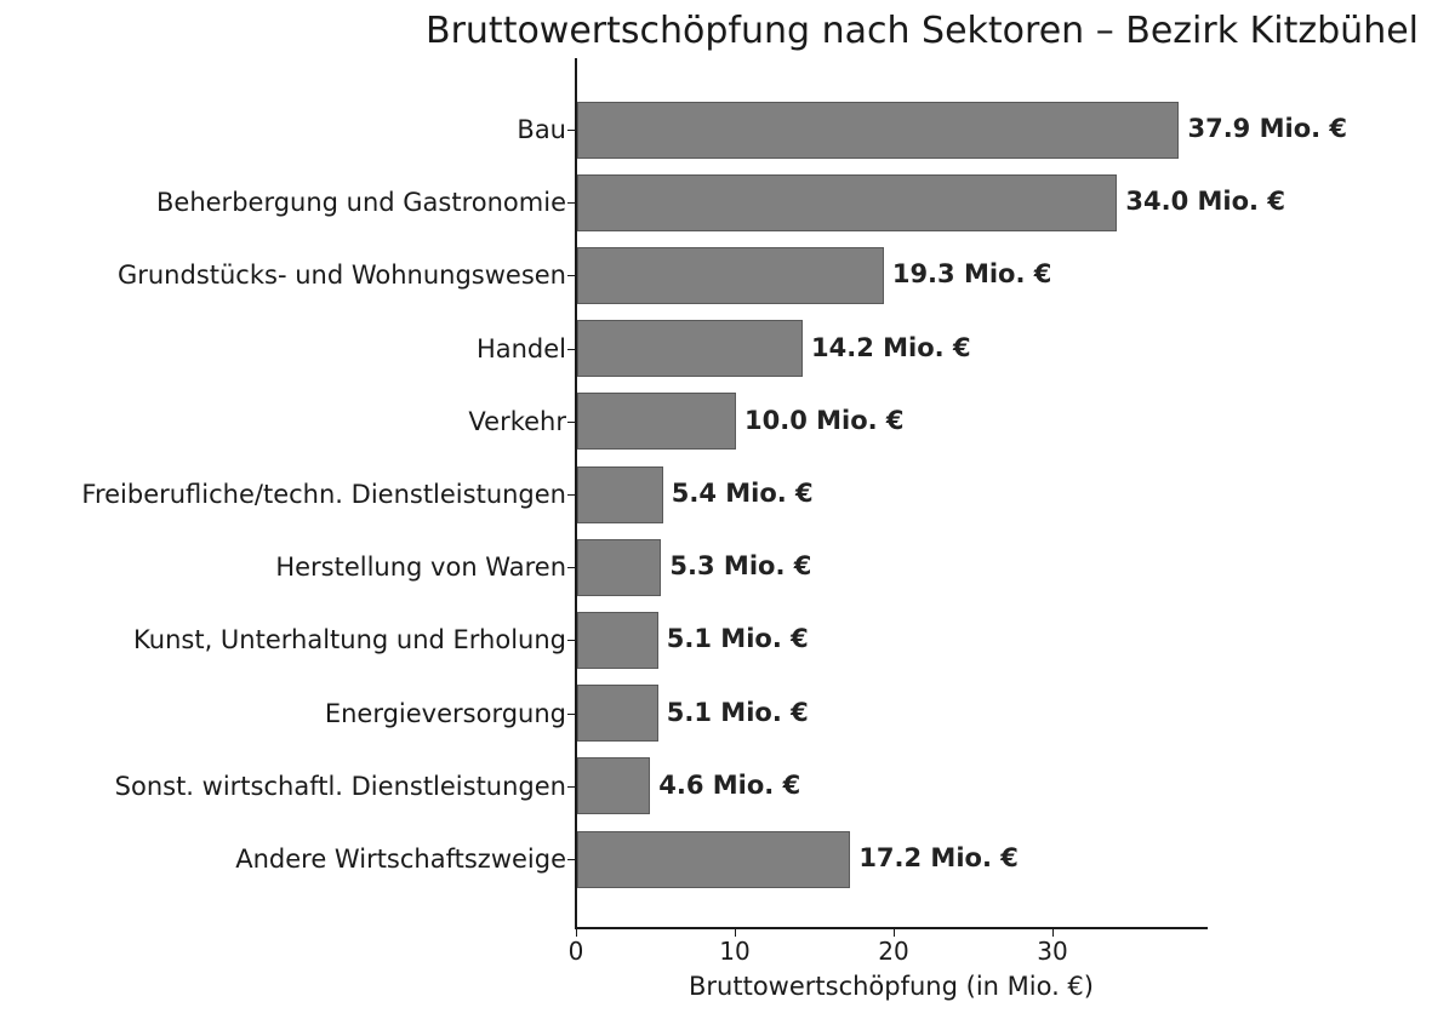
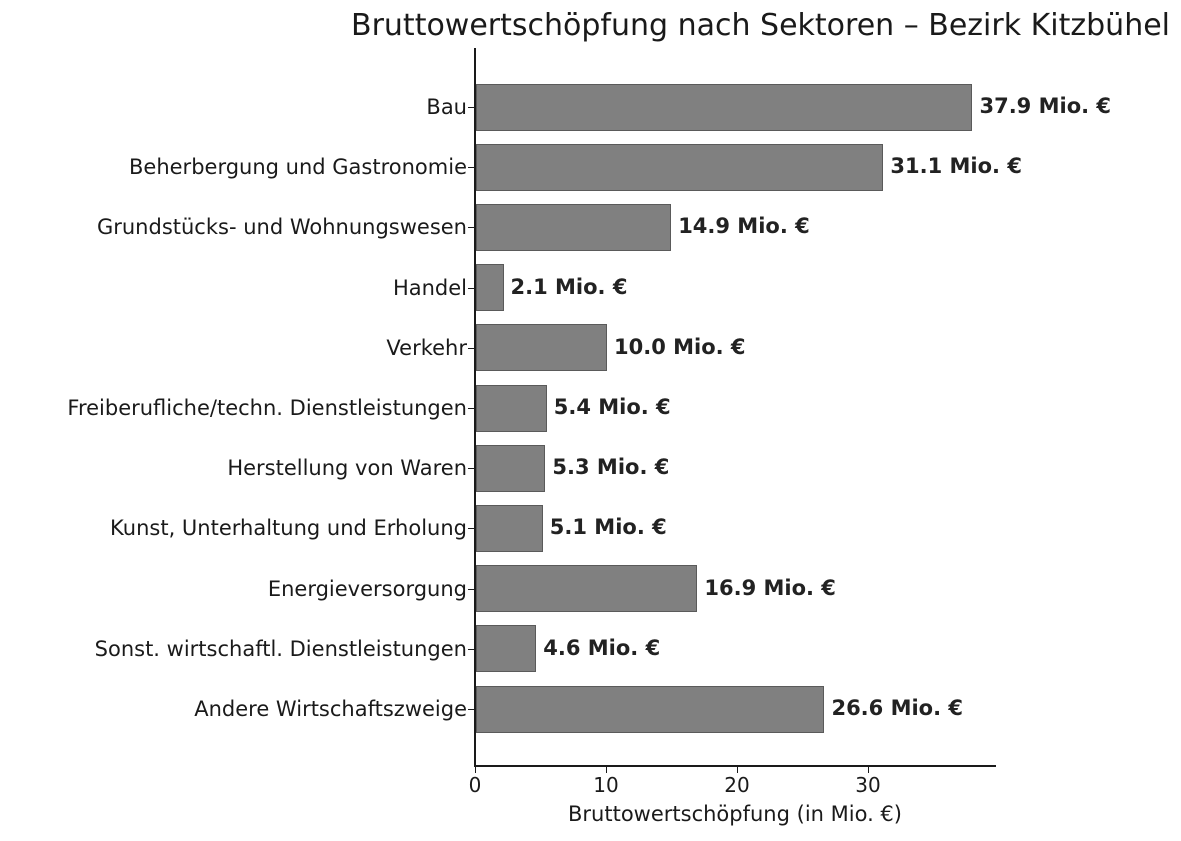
Beherbergung und Gastronomie: 34.0 -> 31.1
Grundstücks- und Wohnungswesen: 19.3 -> 14.9
Handel: 14.2 -> 2.1
Energieversorgung: 5.1 -> 16.9
Andere Wirtschaftszweige: 17.2 -> 26.6
